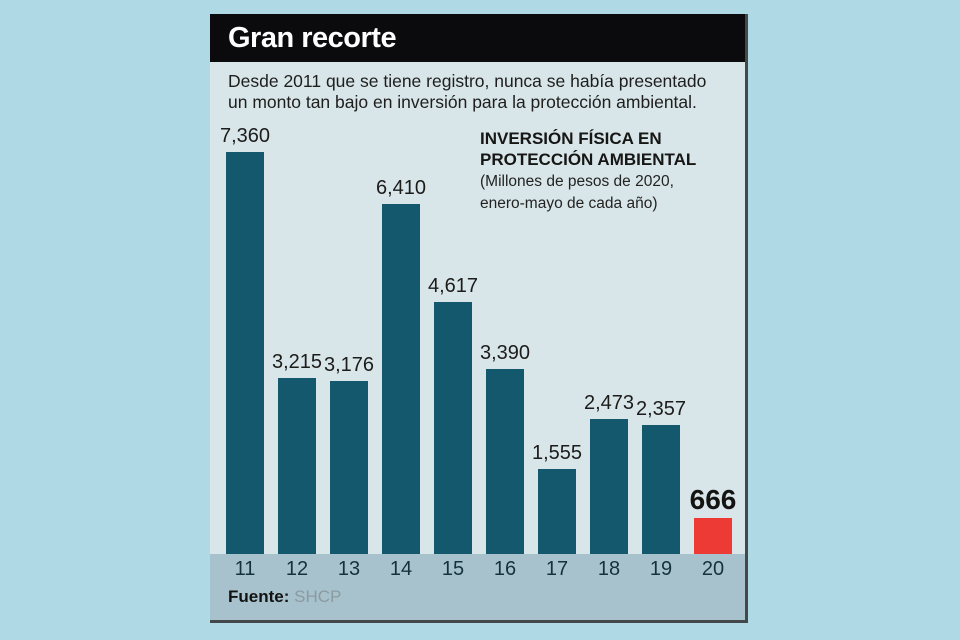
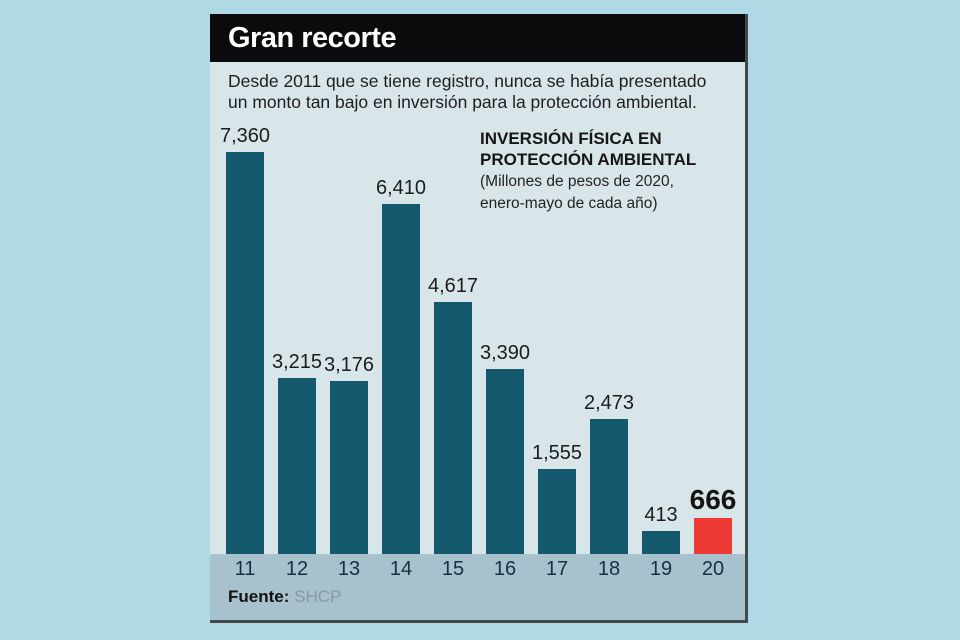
19: 2,357 -> 413
